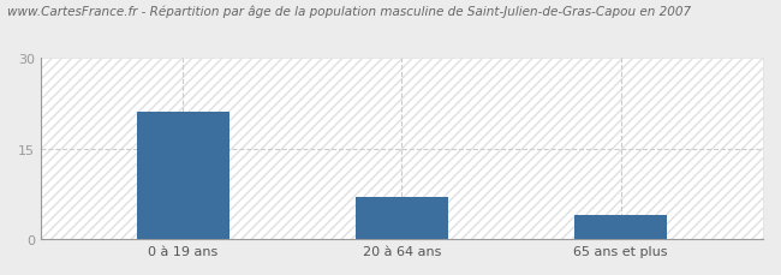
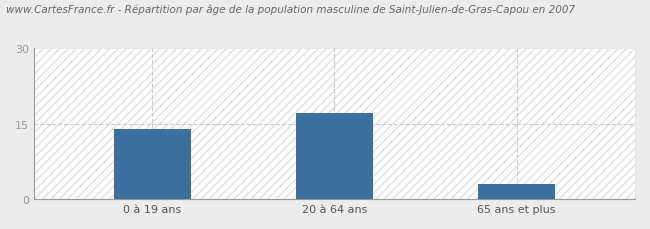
0 à 19 ans: 21 -> 14
20 à 64 ans: 7 -> 17
65 ans et plus: 4 -> 3
